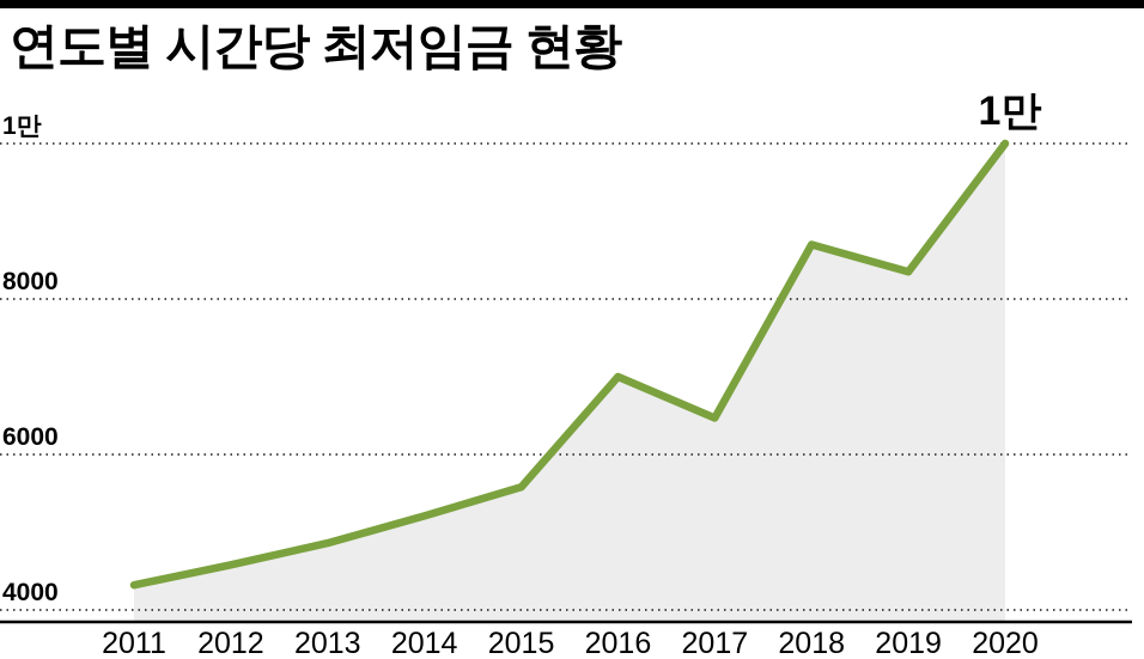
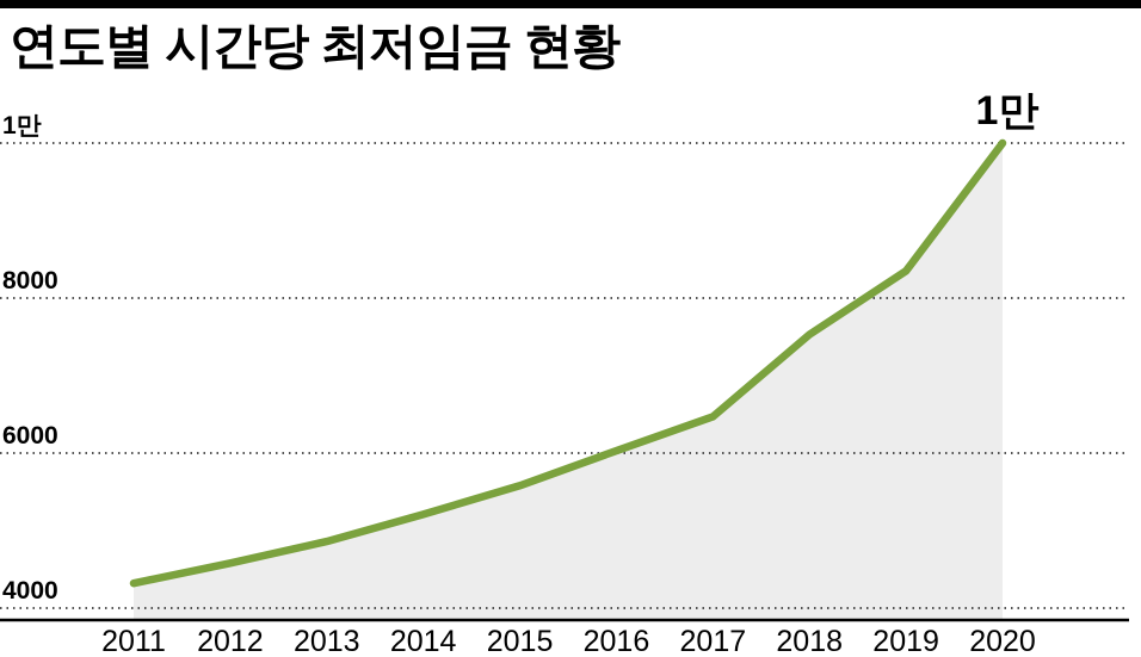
2016: 7000 -> 6000
2018: 8700 -> 7500
